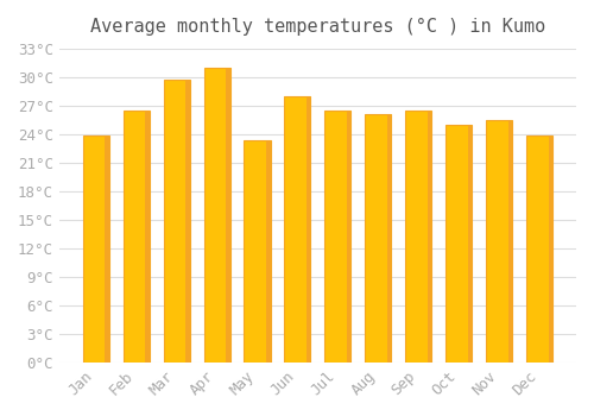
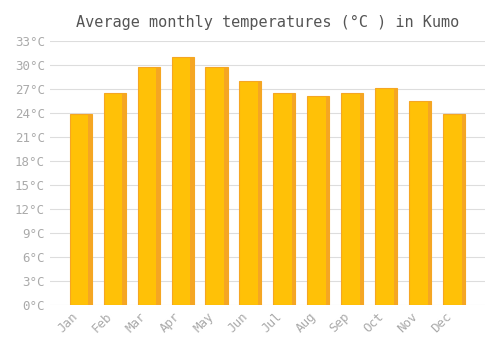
May: 23.4°C -> 29.7°C
Oct: 25.0°C -> 27.1°C
